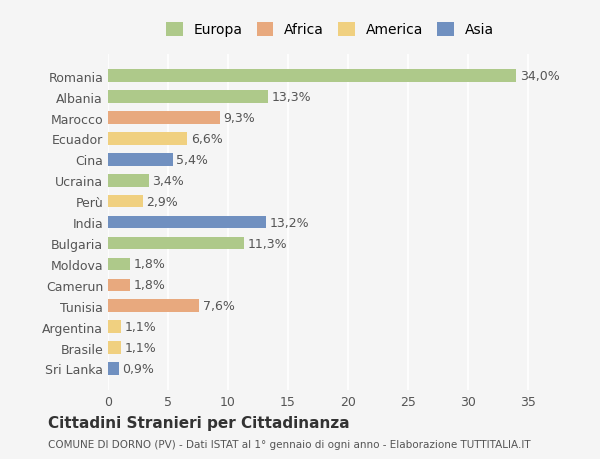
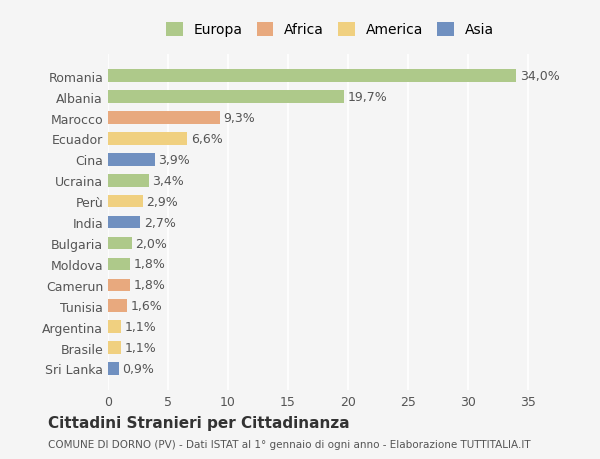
Albania: 13,3% -> 19,7%
Cina: 5,4% -> 3,9%
India: 13,2% -> 2,7%
Bulgaria: 11,3% -> 2,0%
Tunisia: 7,6% -> 1,6%
